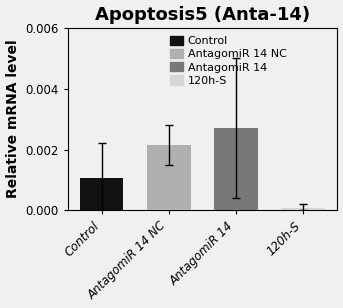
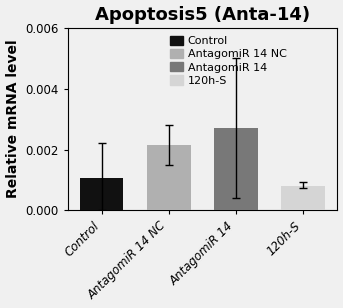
120h-S: 0.00007 -> 0.00080
